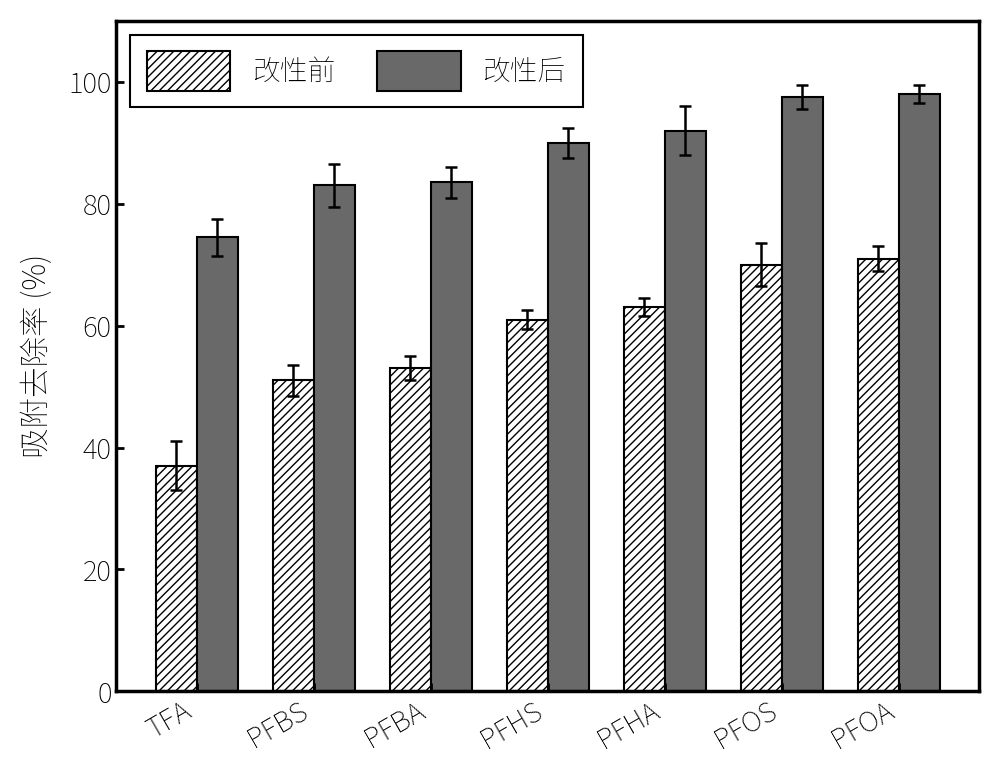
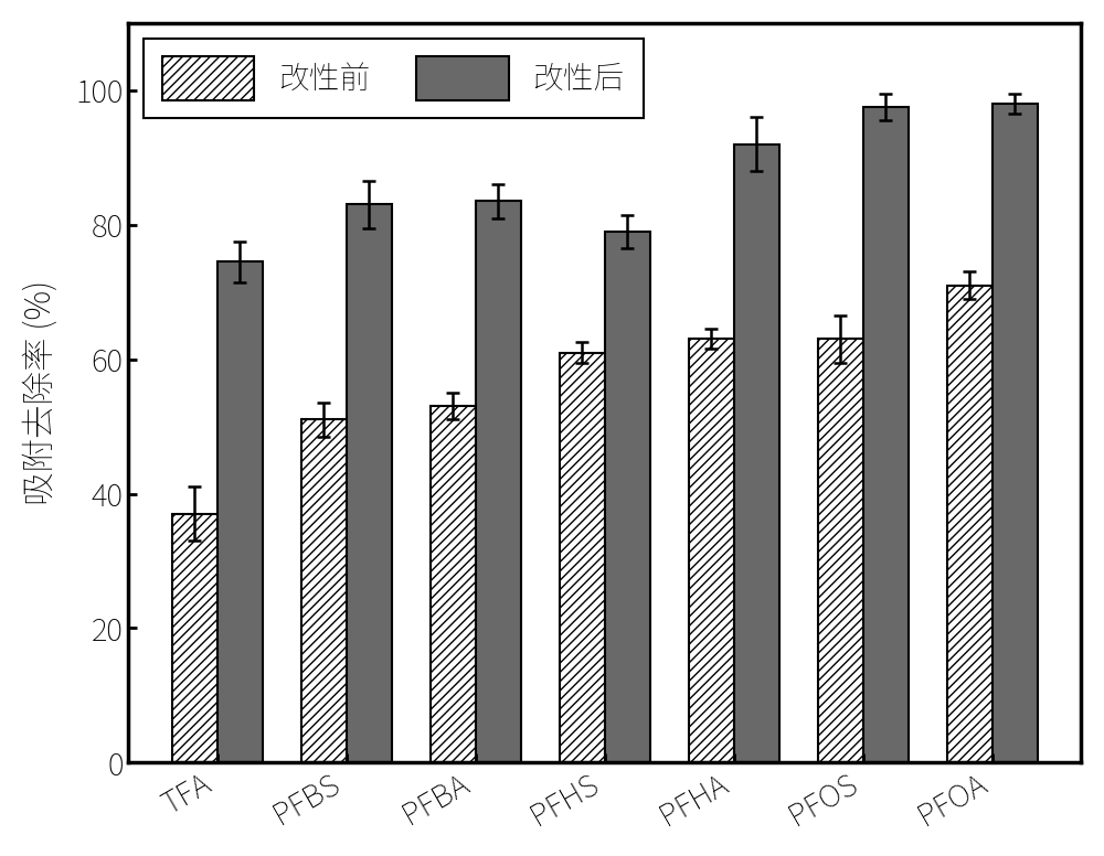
改性后/PFHS: 90.0 -> 79.0
改性前/PFOS: 70 -> 63
